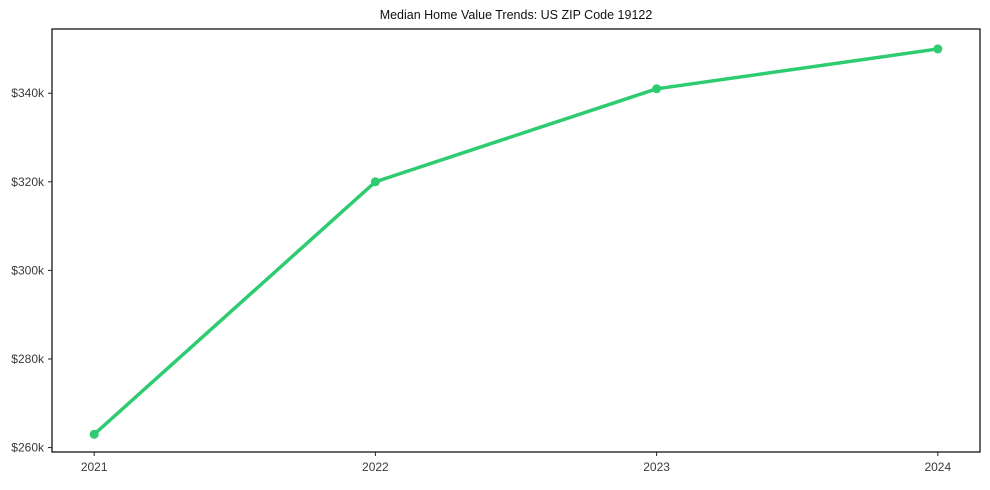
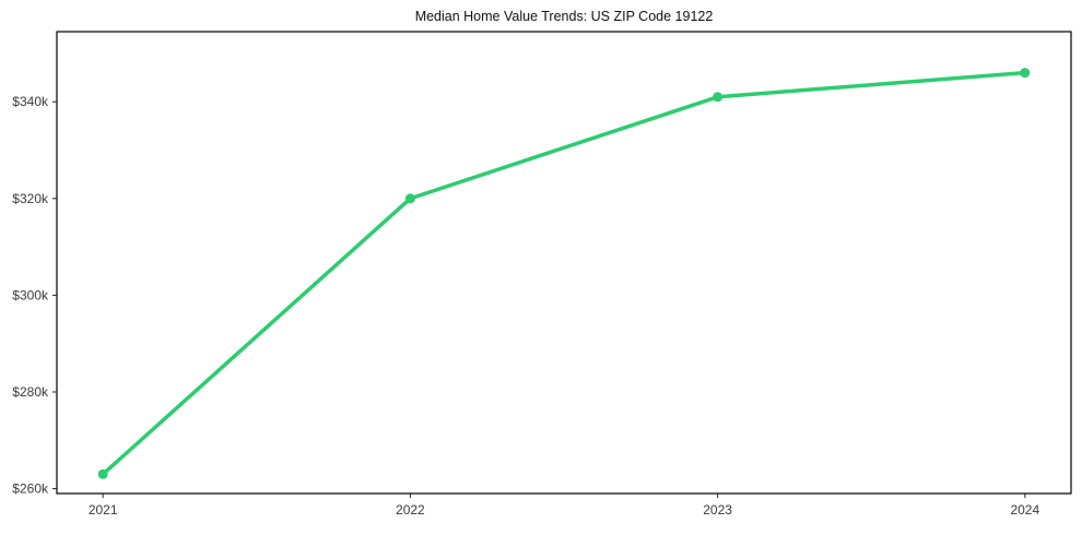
2024: $350k -> $346k
